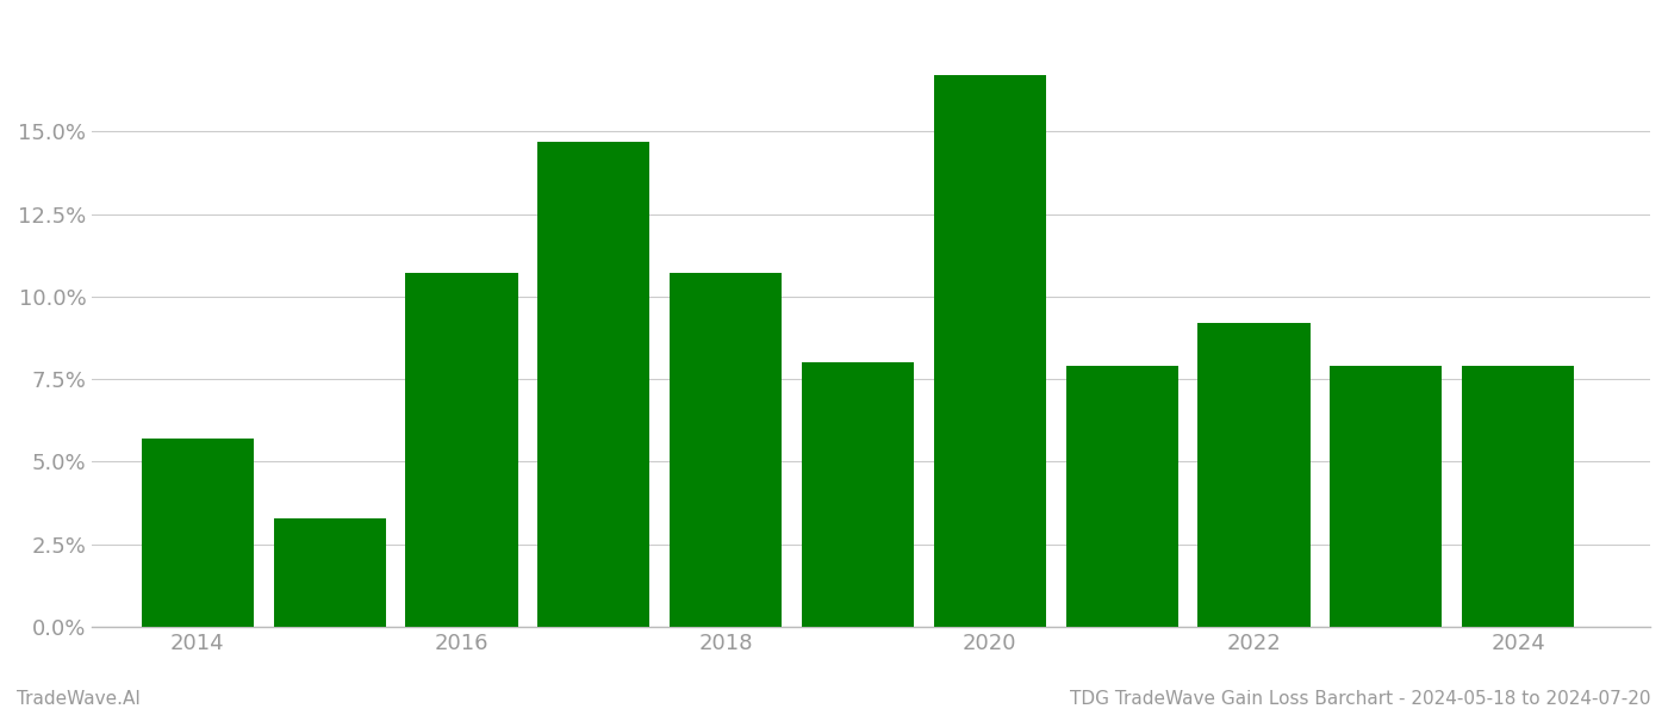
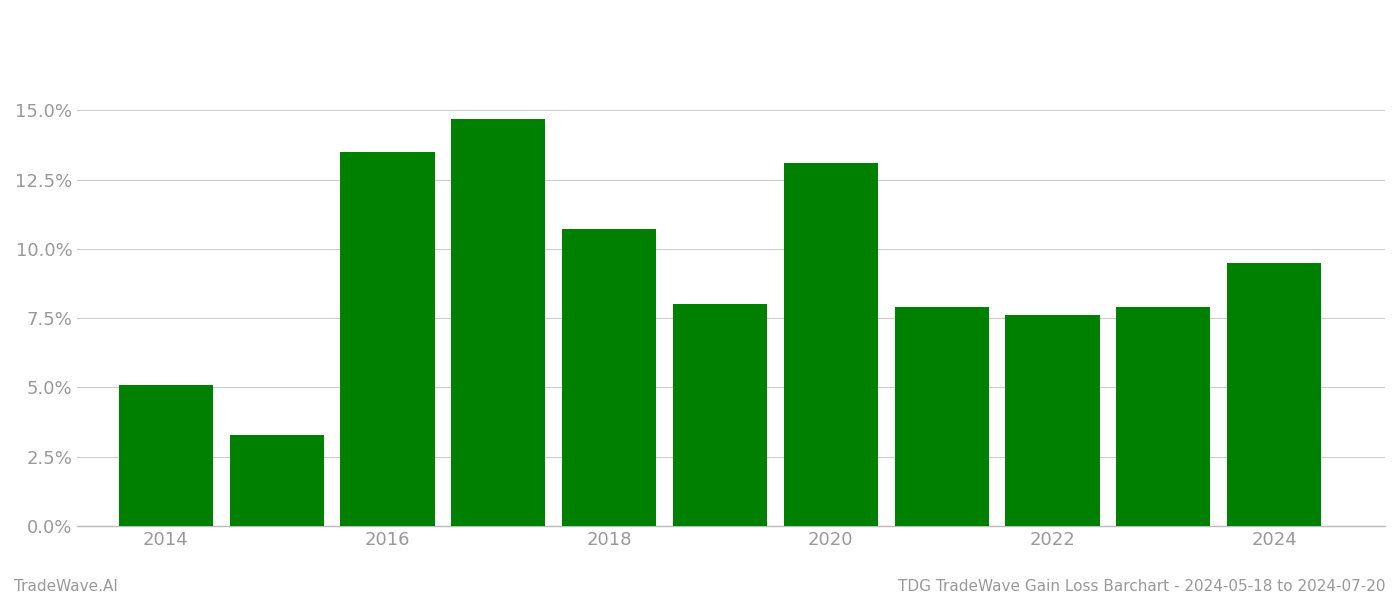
2014: 5.7% -> 5.1%
2016: 10.7% -> 13.5%
2020: 16.7% -> 13.1%
2022: 9.2% -> 7.6%
2024: 7.9% -> 9.5%
